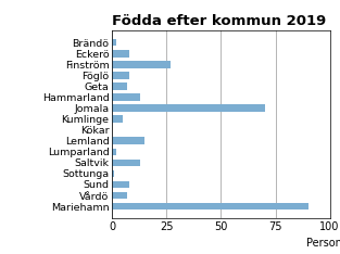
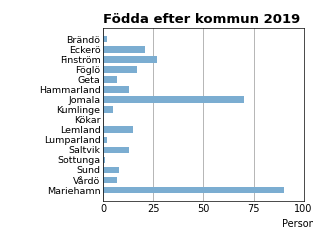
Eckerö: 8 -> 21
Föglö: 8 -> 17
